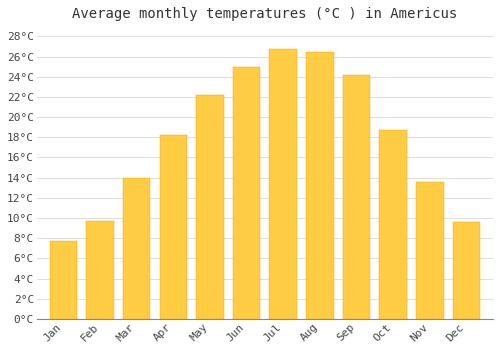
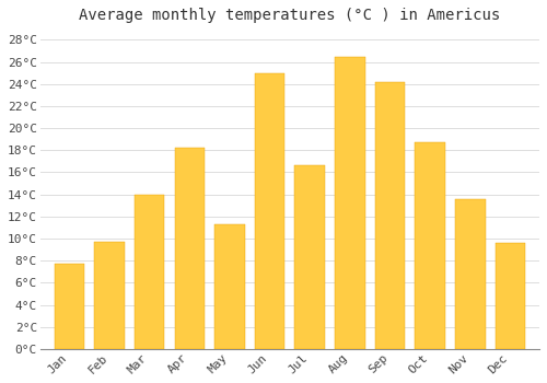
May: 22.2°C -> 11.3°C
Jul: 26.7°C -> 16.6°C
